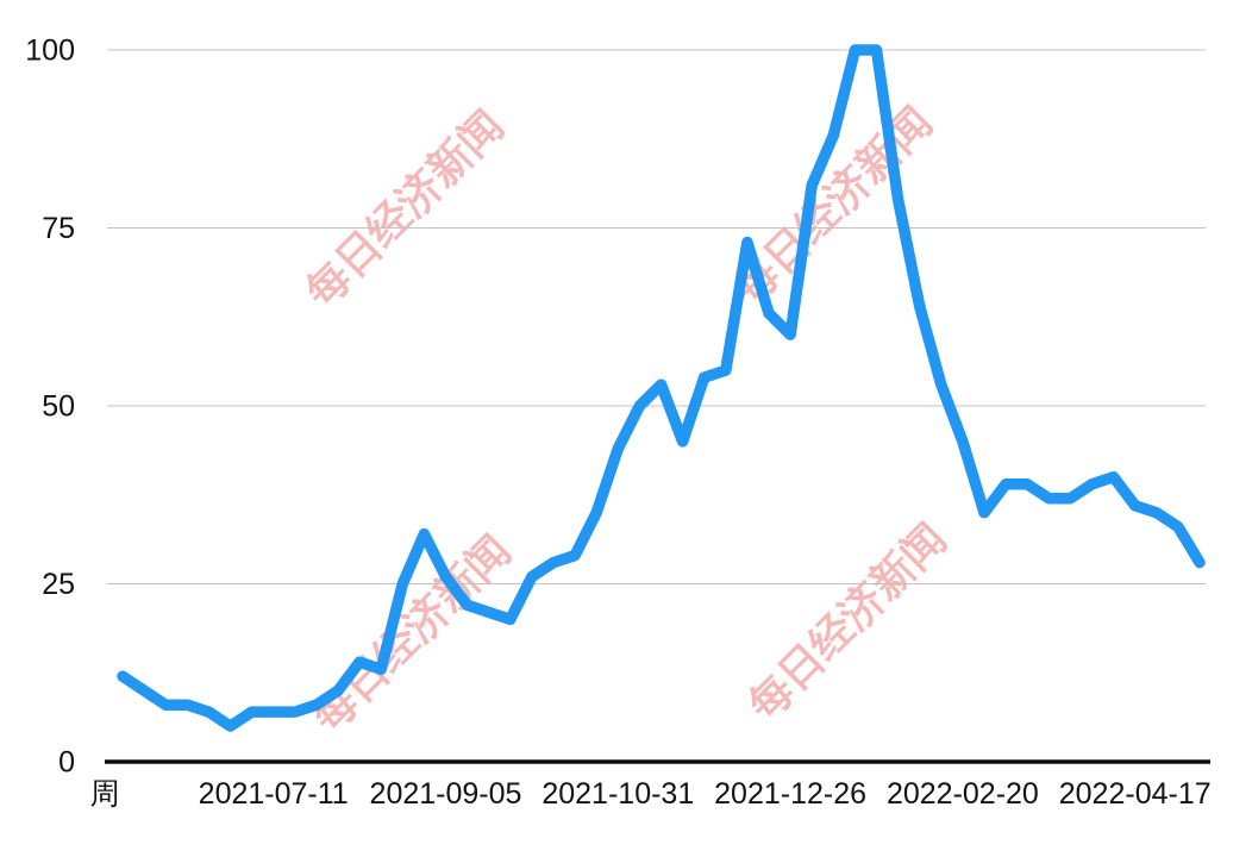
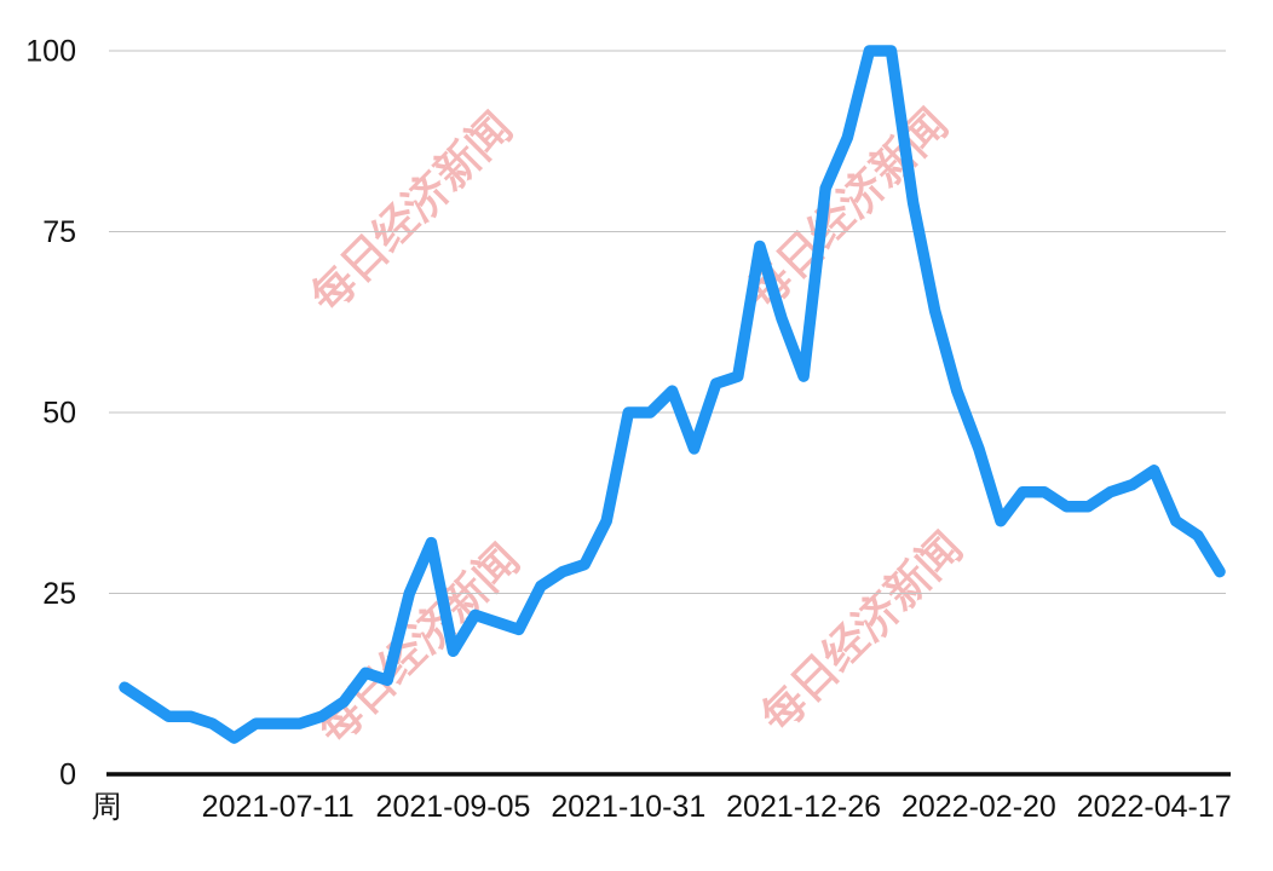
2021-09-05: 26 -> 17
2021-10-31: 44 -> 50
2021-12-26: 60 -> 55
2022-04-17: 36 -> 42
